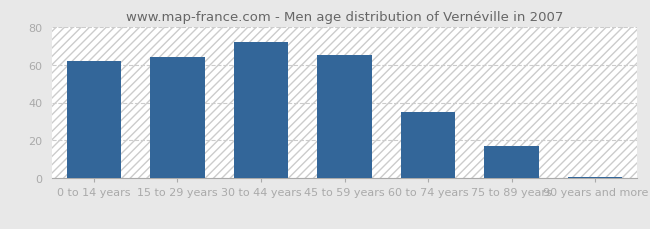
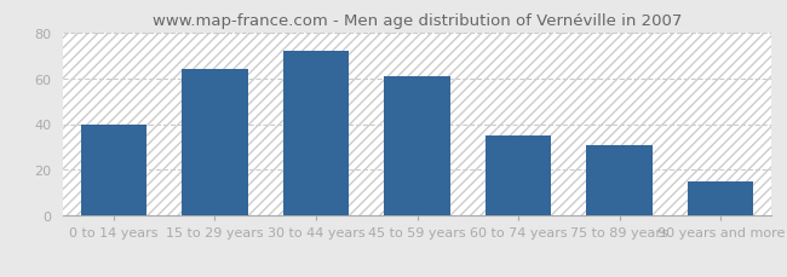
0 to 14 years: 62 -> 40
45 to 59 years: 65 -> 61
75 to 89 years: 17 -> 31
90 years and more: 1 -> 15
